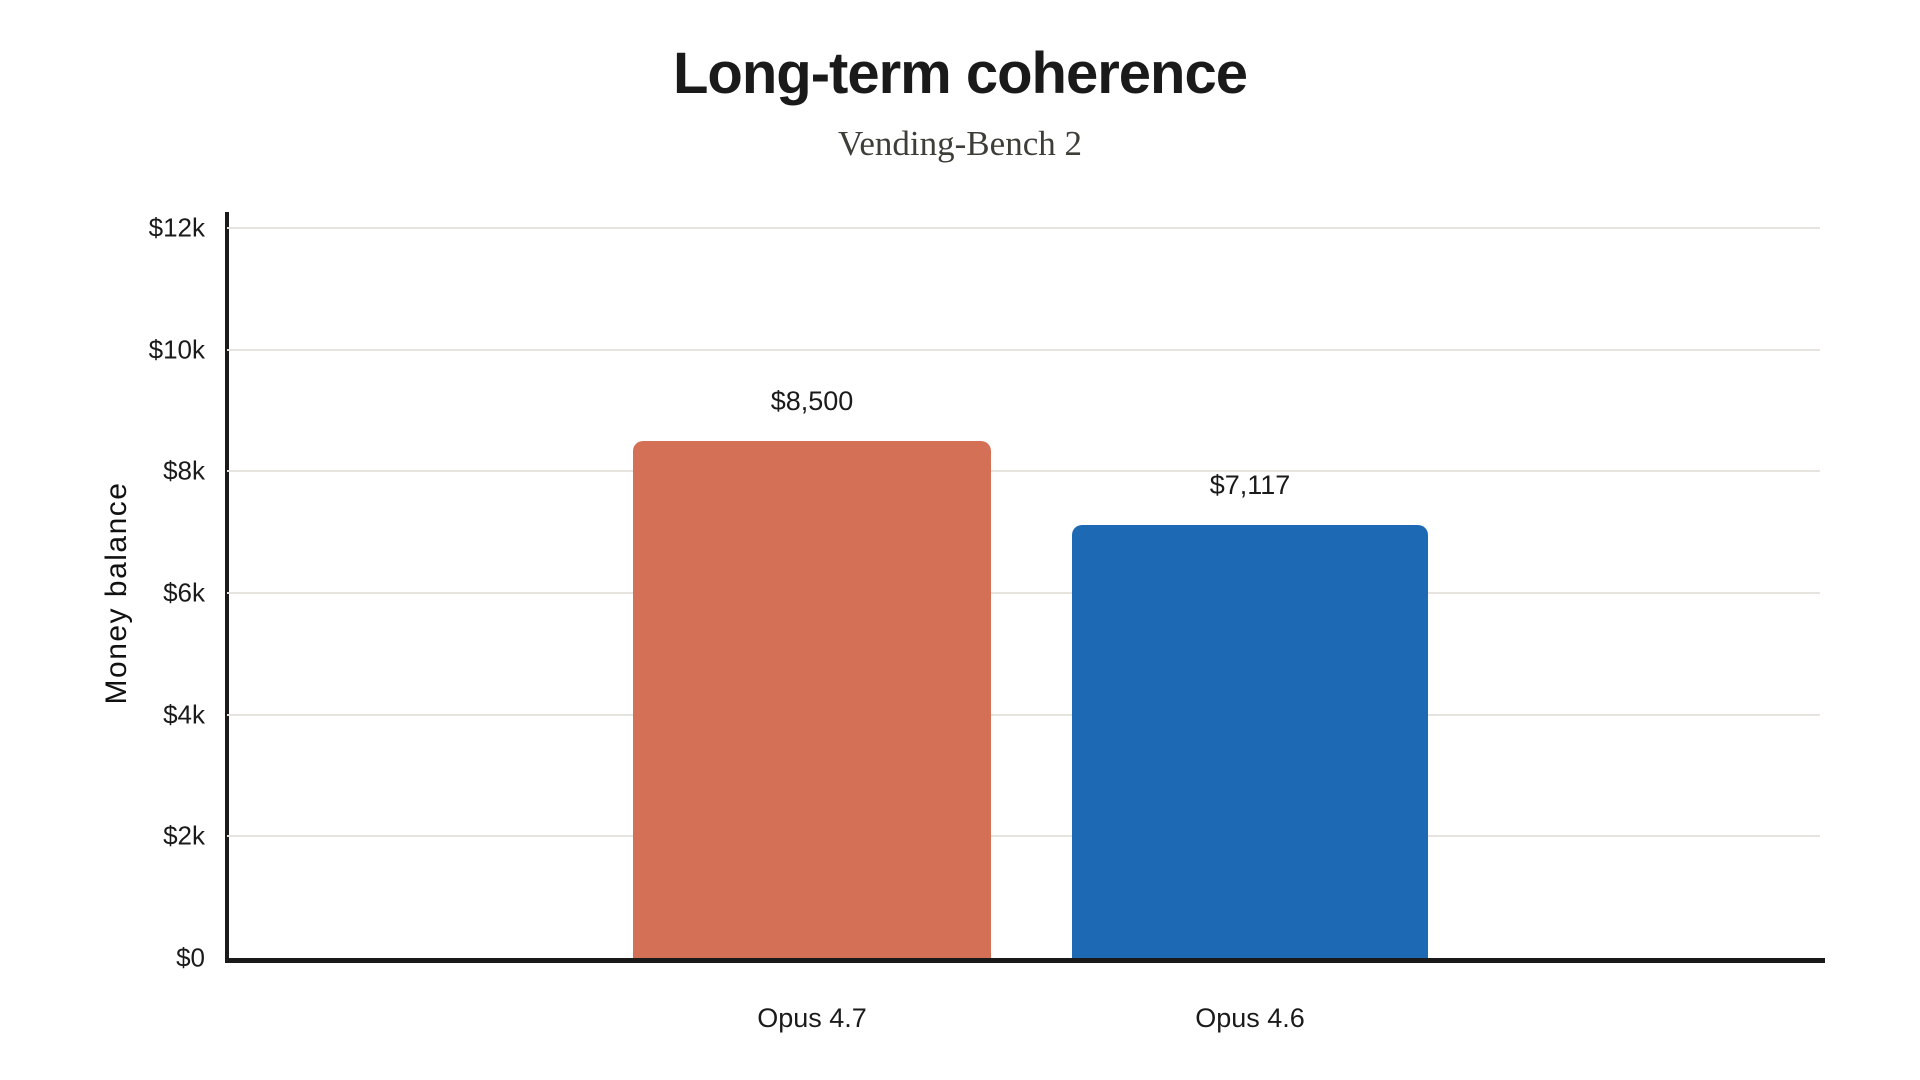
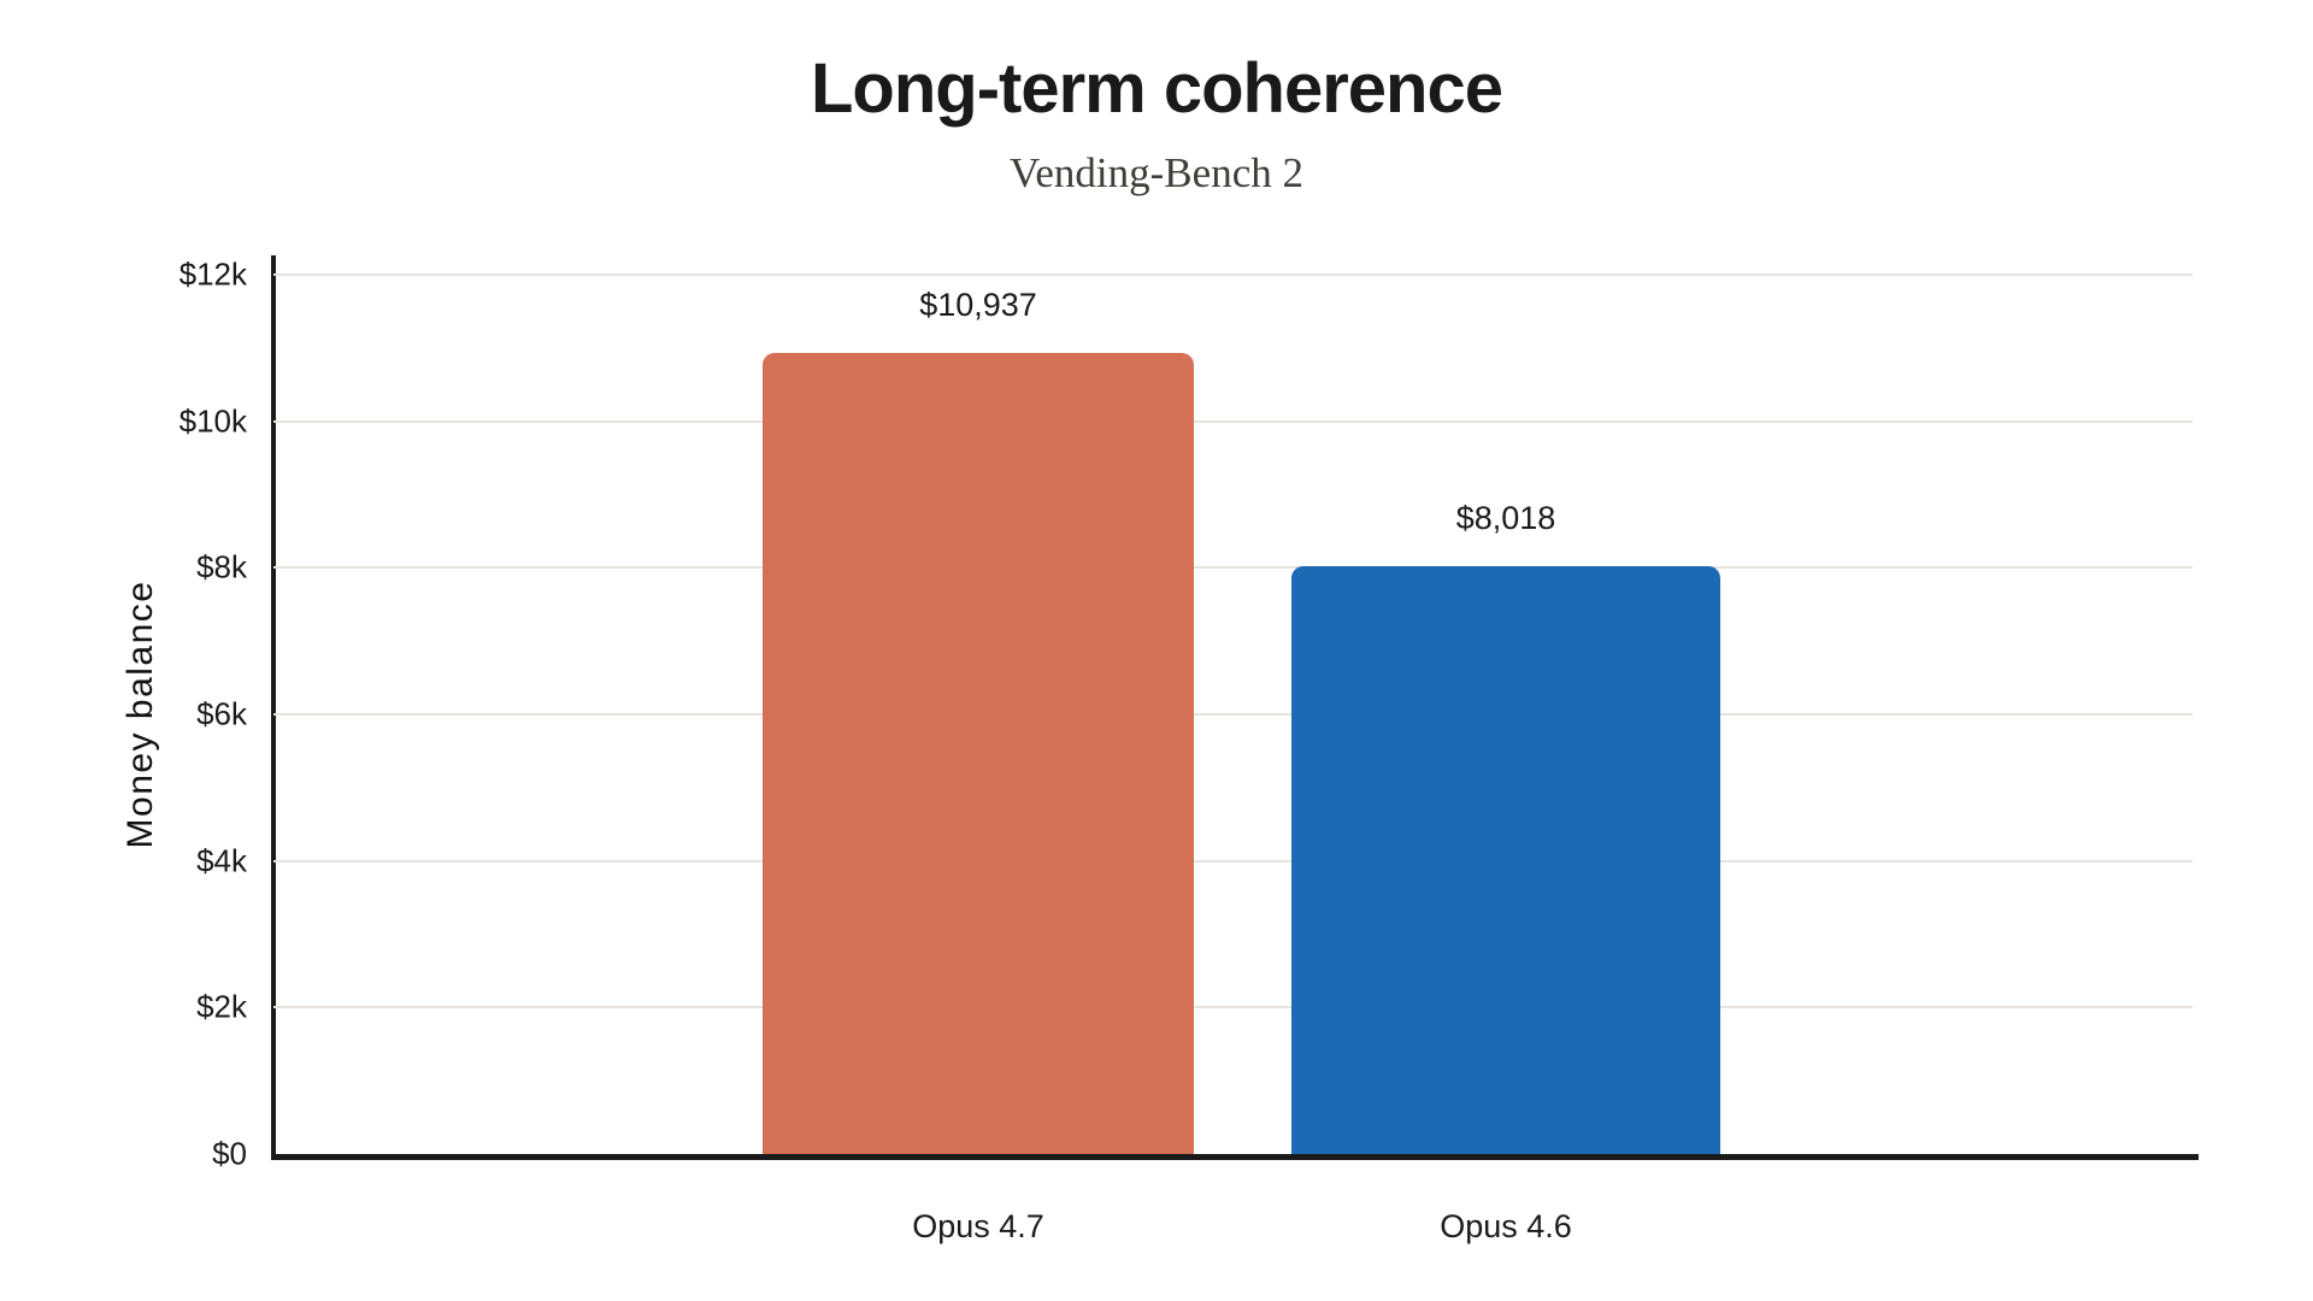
Opus 4.7: $8,500 -> $10,937
Opus 4.6: $7,117 -> $8,018
